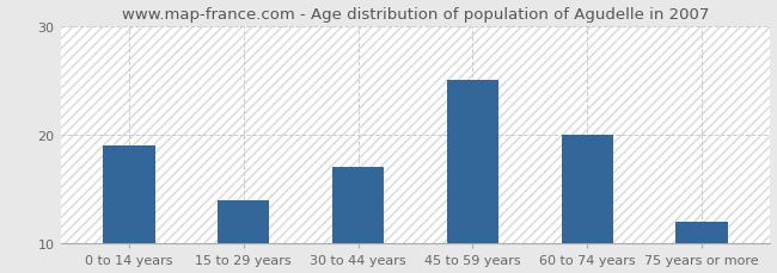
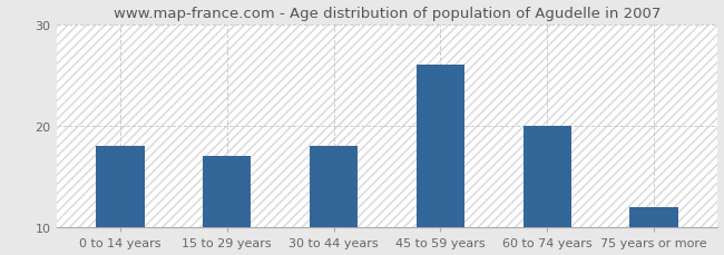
0 to 14 years: 19 -> 18
15 to 29 years: 14 -> 17
30 to 44 years: 17 -> 18
45 to 59 years: 25 -> 26
